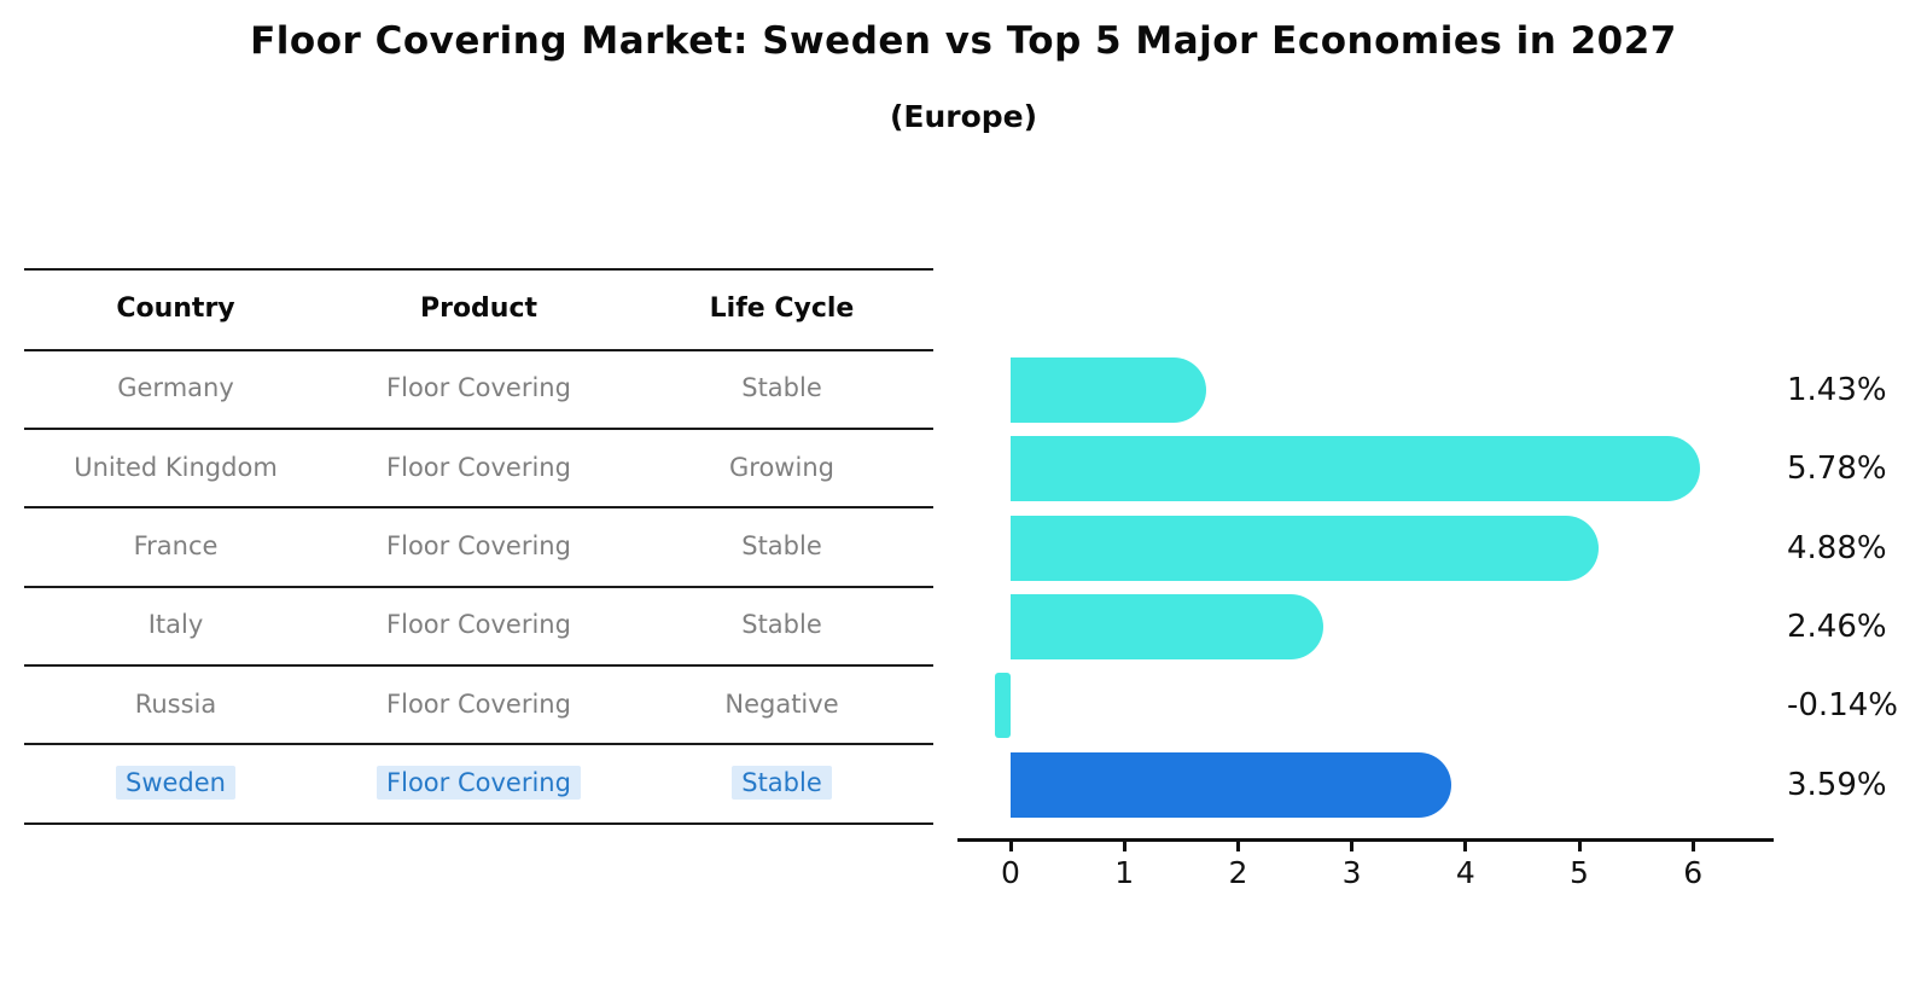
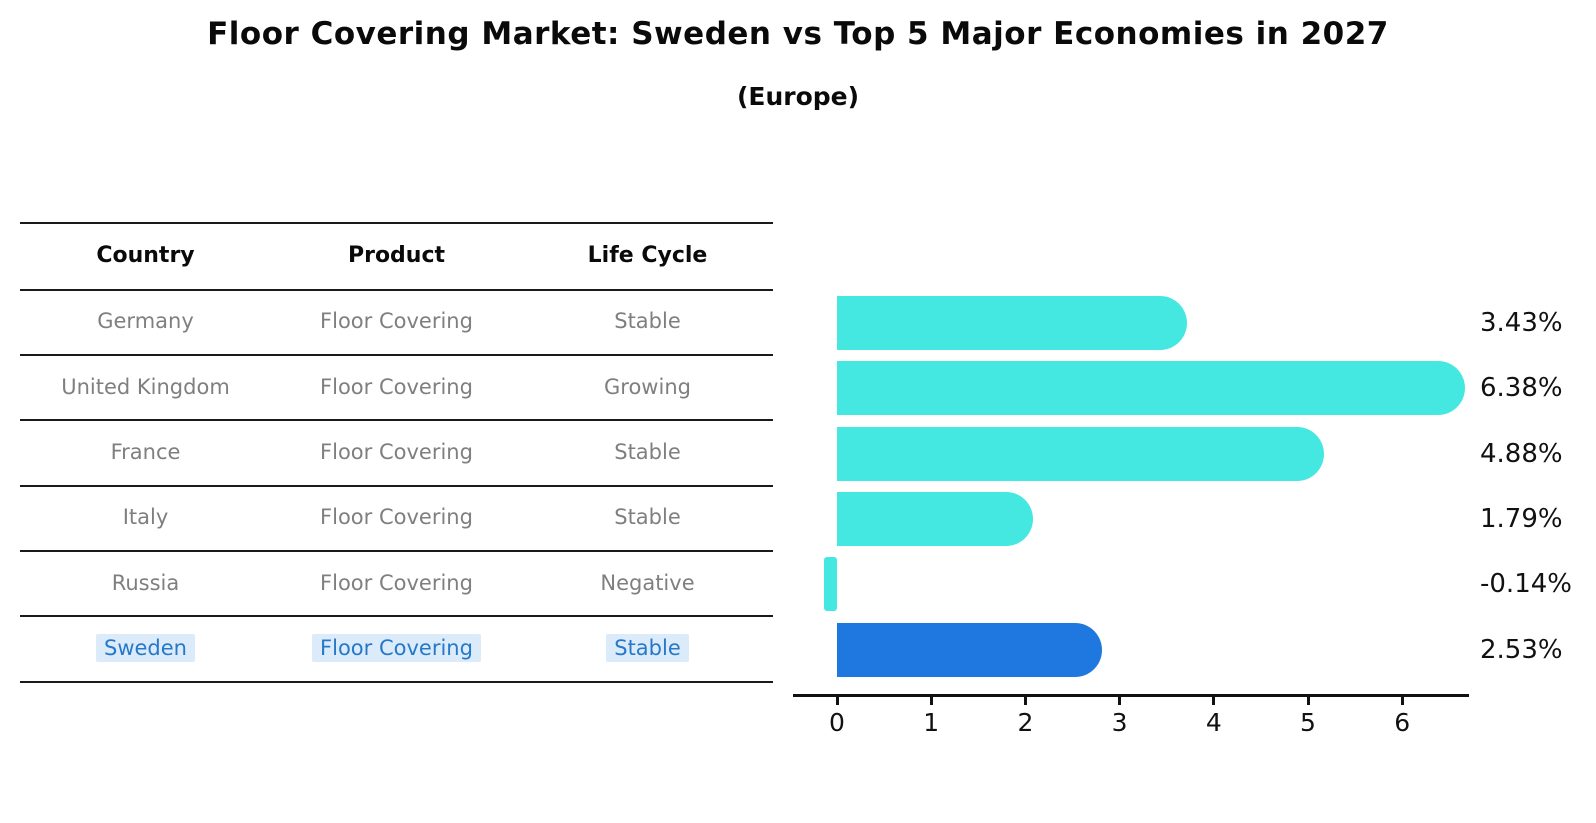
Germany: 1.43% -> 3.43%
United Kingdom: 5.78% -> 6.38%
Italy: 2.46% -> 1.79%
Sweden: 3.59% -> 2.53%
